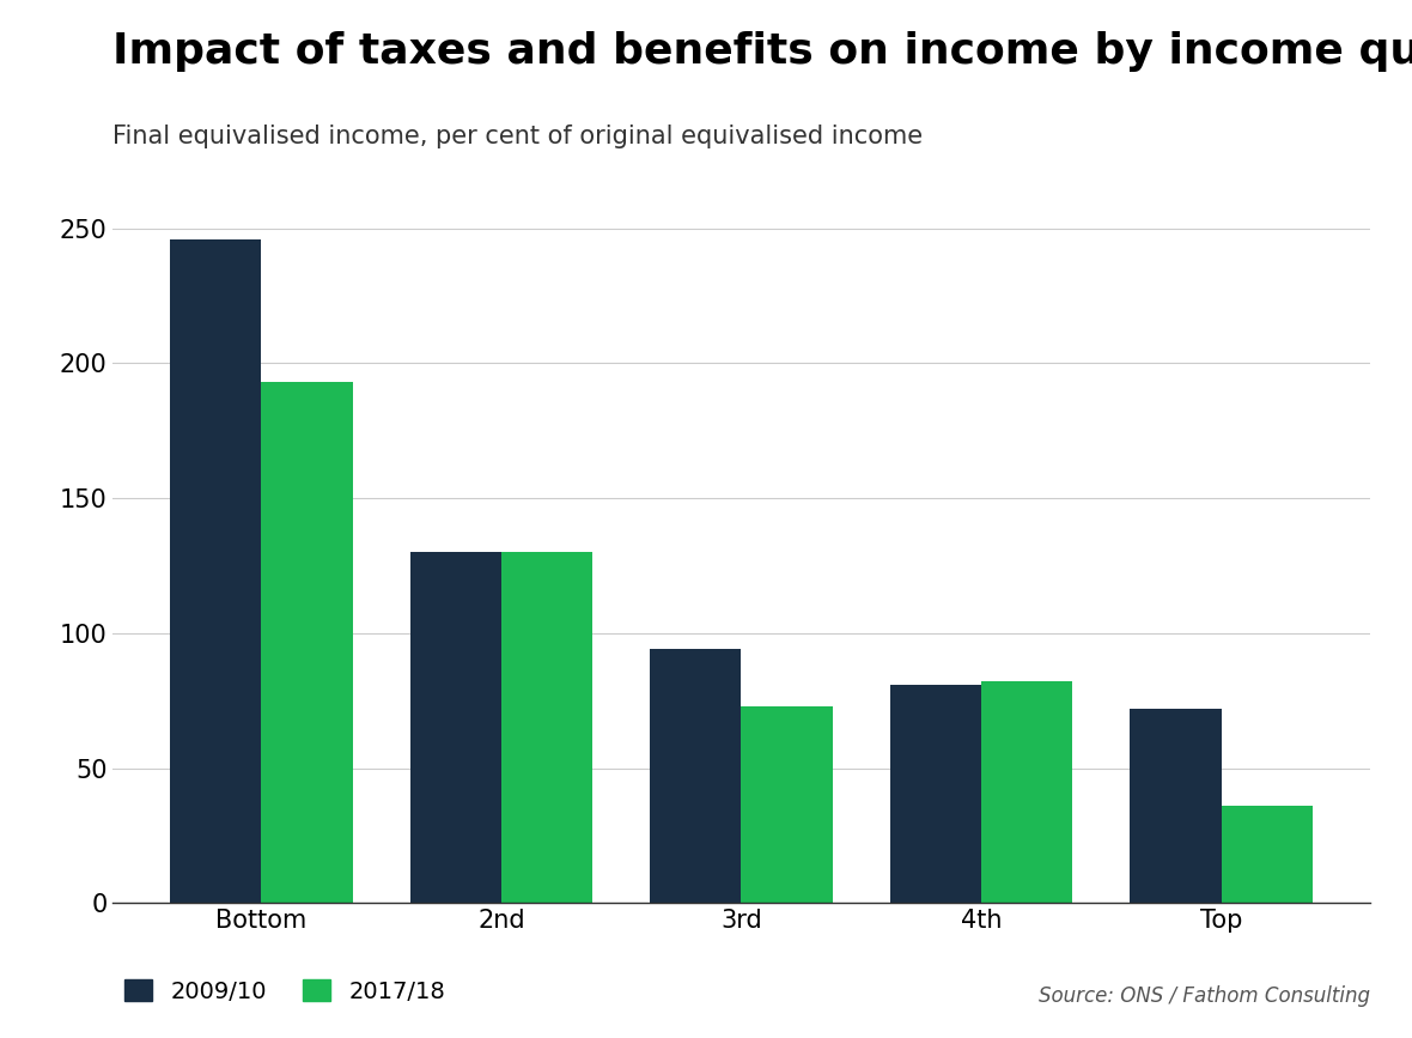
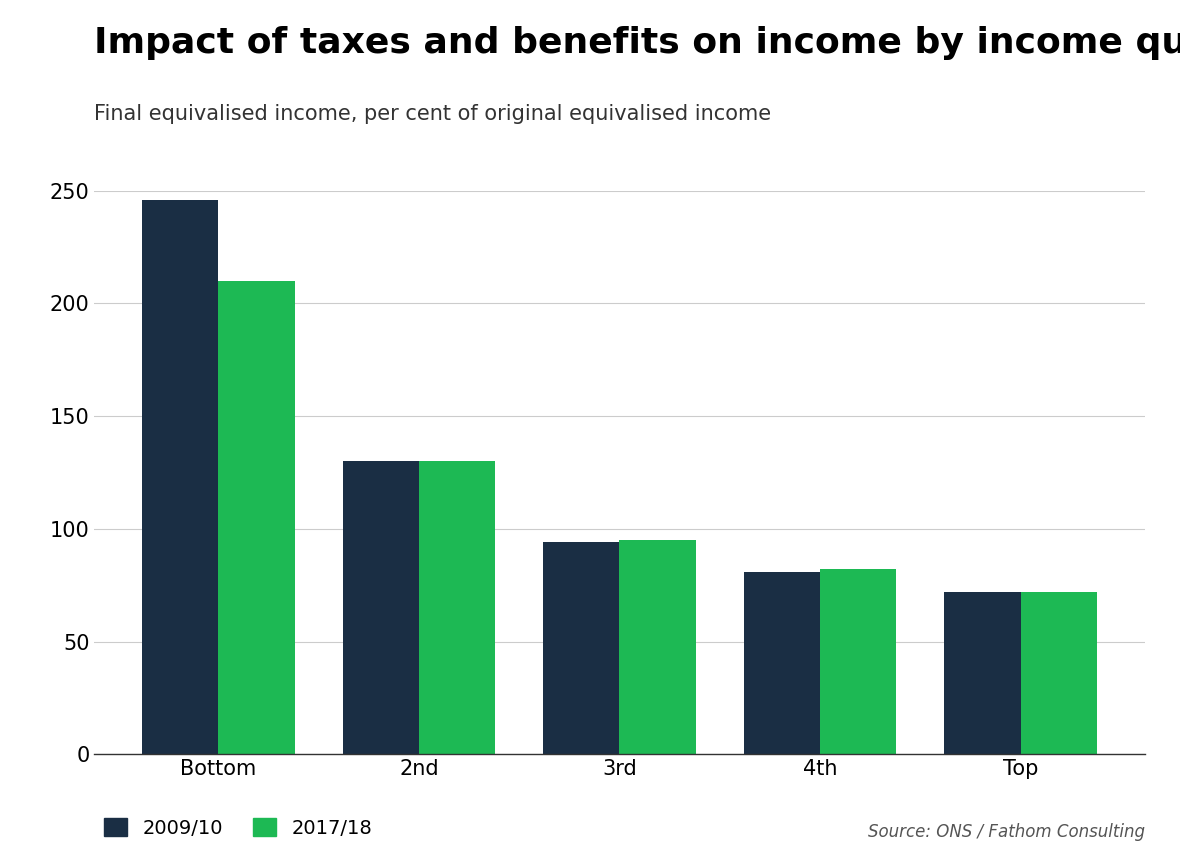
2017/18/Bottom: 193 -> 210
2017/18/3rd: 73 -> 95
2017/18/Top: 36 -> 72
